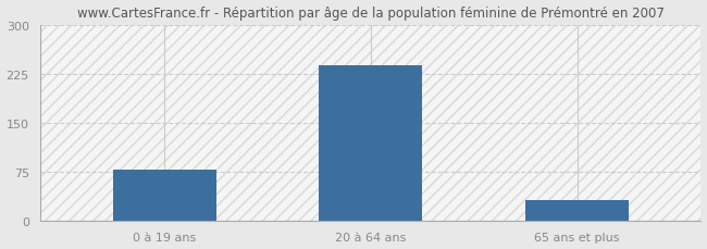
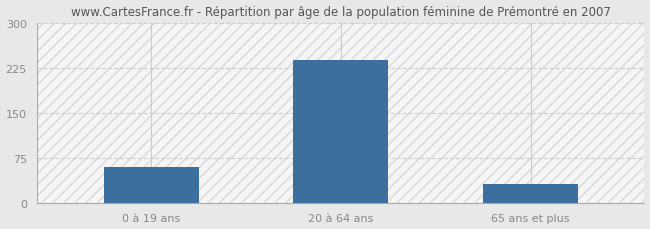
0 à 19 ans: 78 -> 60
